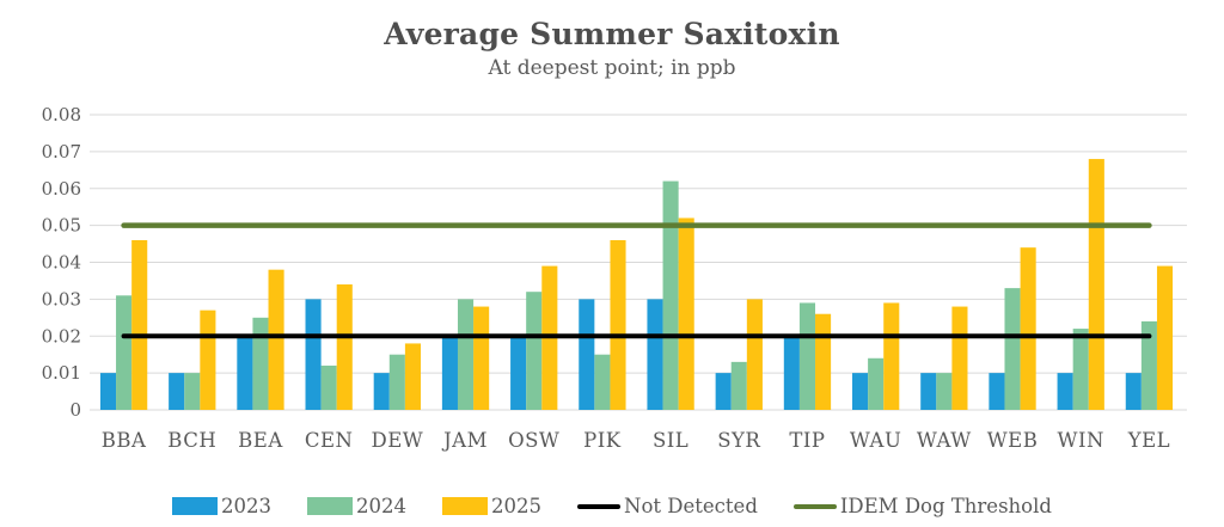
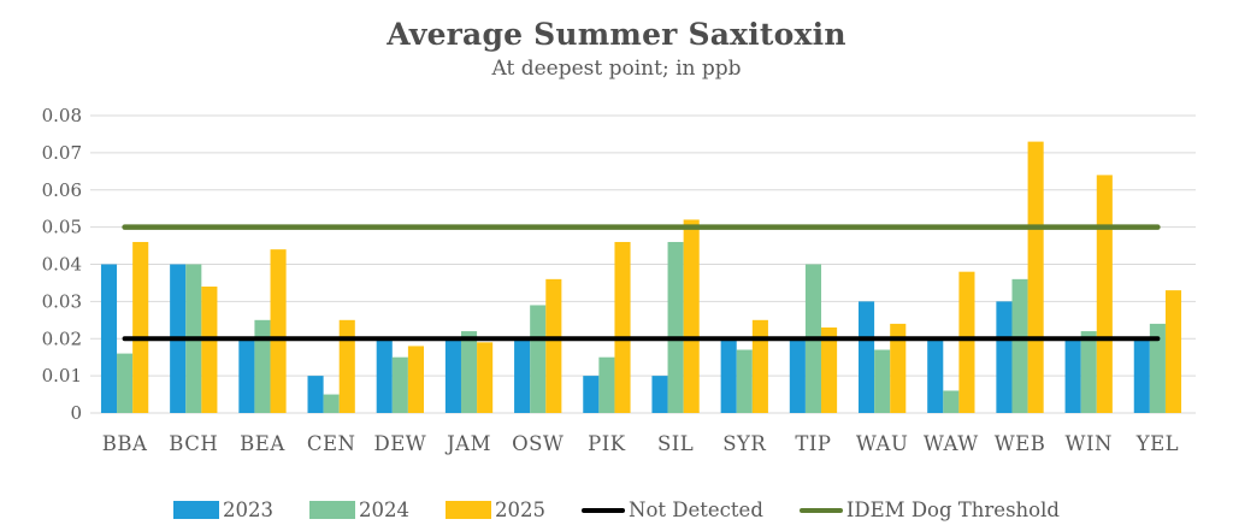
2023/BBA: 0.01 -> 0.04
2024/BBA: 0.031 -> 0.016
2023/BCH: 0.01 -> 0.04
2024/BCH: 0.010 -> 0.040
2025/BCH: 0.027 -> 0.034
2025/BEA: 0.038 -> 0.044
2023/CEN: 0.03 -> 0.01
2024/CEN: 0.012 -> 0.005
2025/CEN: 0.034 -> 0.025
2023/DEW: 0.01 -> 0.02
2024/JAM: 0.030 -> 0.022
2025/JAM: 0.028 -> 0.019
2024/OSW: 0.032 -> 0.029
2025/OSW: 0.039 -> 0.036
2023/PIK: 0.03 -> 0.01
2023/SIL: 0.03 -> 0.01
2024/SIL: 0.062 -> 0.046
2023/SYR: 0.01 -> 0.02
2024/SYR: 0.013 -> 0.017
2025/SYR: 0.030 -> 0.025
2024/TIP: 0.029 -> 0.040
2025/TIP: 0.026 -> 0.023
2023/WAU: 0.01 -> 0.03
2024/WAU: 0.014 -> 0.017
2025/WAU: 0.029 -> 0.024
2023/WAW: 0.01 -> 0.02
2024/WAW: 0.010 -> 0.006
2025/WAW: 0.028 -> 0.038
2023/WEB: 0.01 -> 0.03
2024/WEB: 0.033 -> 0.036
2025/WEB: 0.044 -> 0.073
2023/WIN: 0.01 -> 0.02
2025/WIN: 0.068 -> 0.064
2023/YEL: 0.01 -> 0.02
2025/YEL: 0.039 -> 0.033
